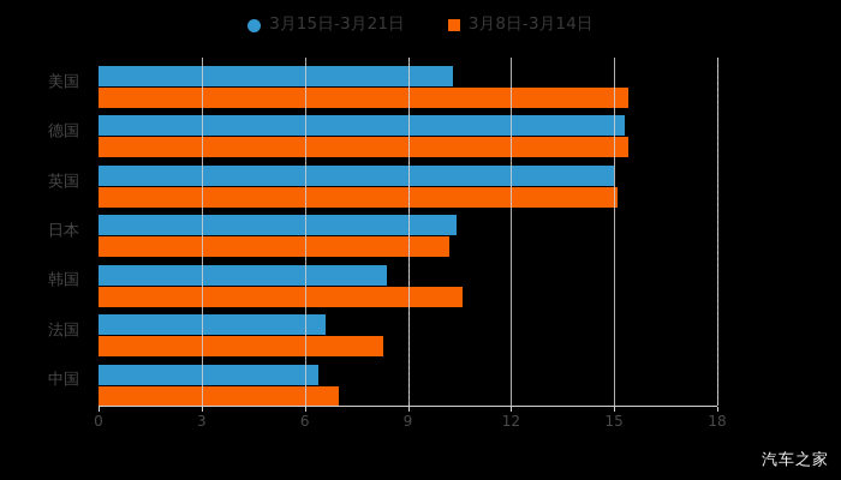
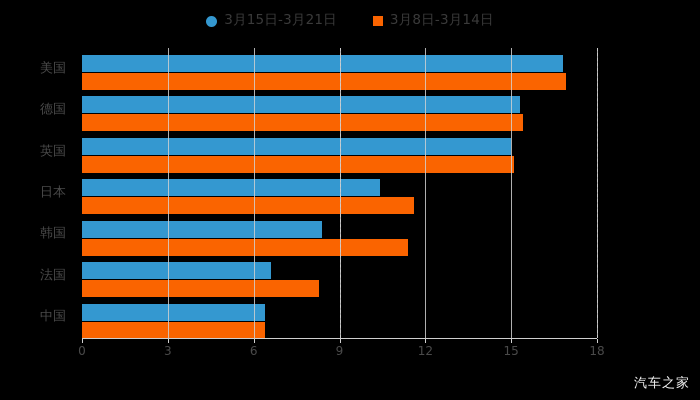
3月15日-3月21日/美国: 10.3 -> 16.8
3月8日-3月14日/美国: 15.4 -> 16.9
3月8日-3月14日/日本: 10.2 -> 11.6
3月8日-3月14日/韩国: 10.6 -> 11.4
3月8日-3月14日/中国: 7.0 -> 6.4
